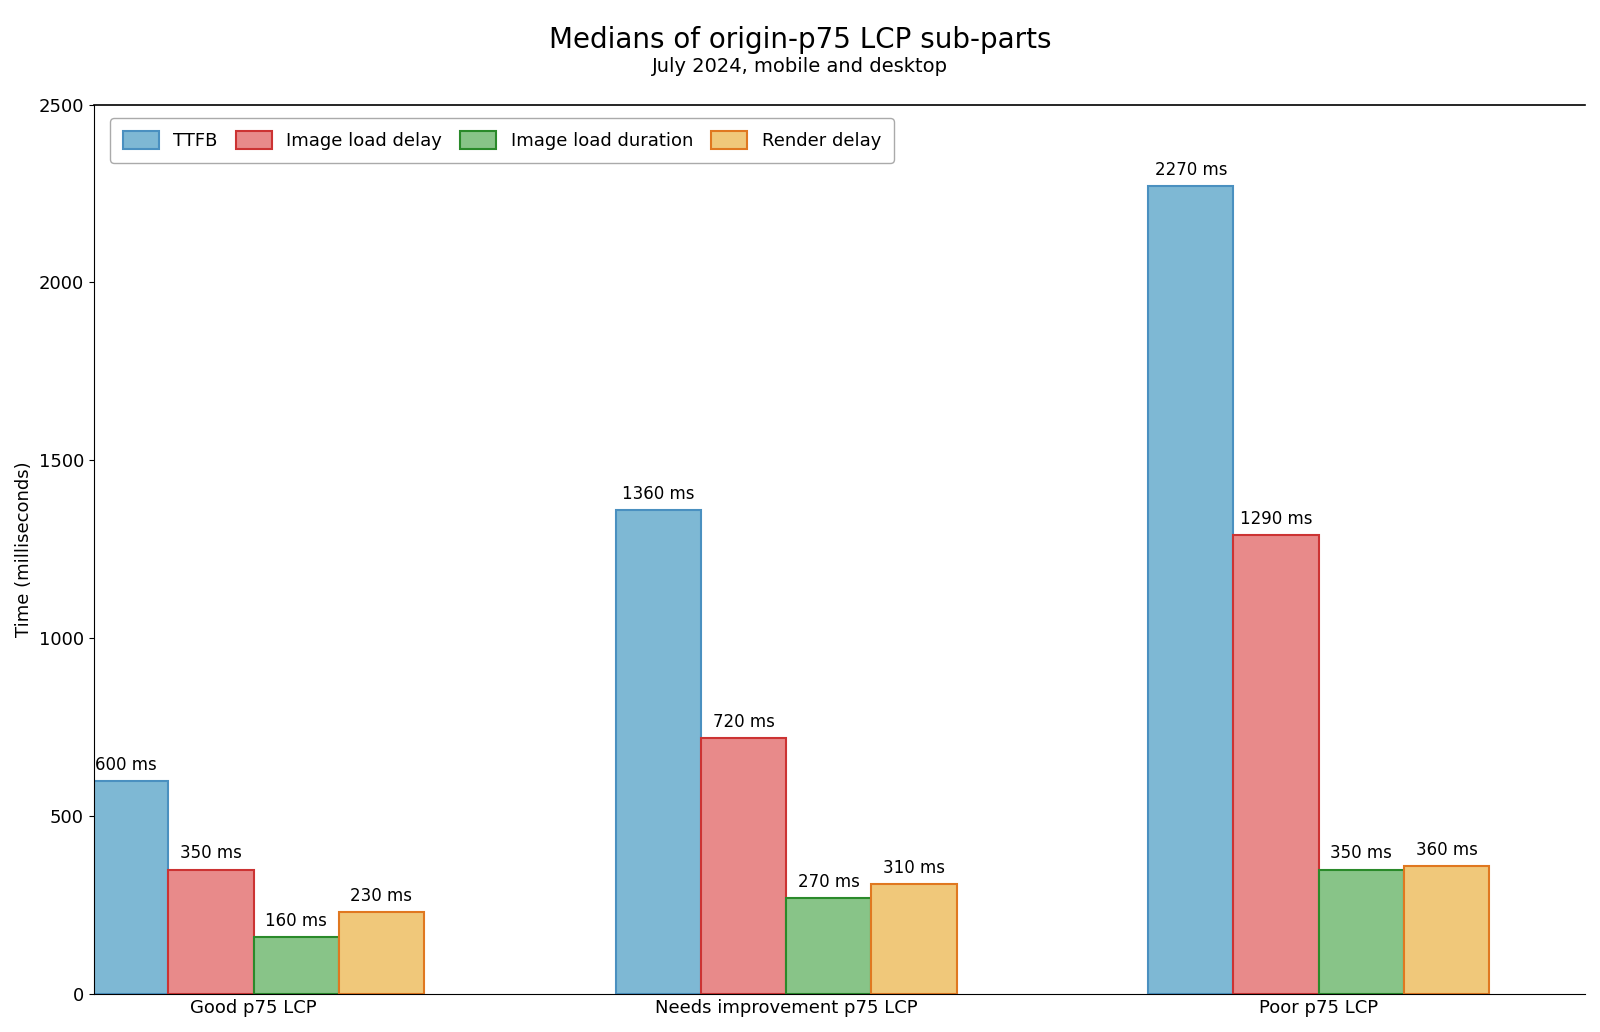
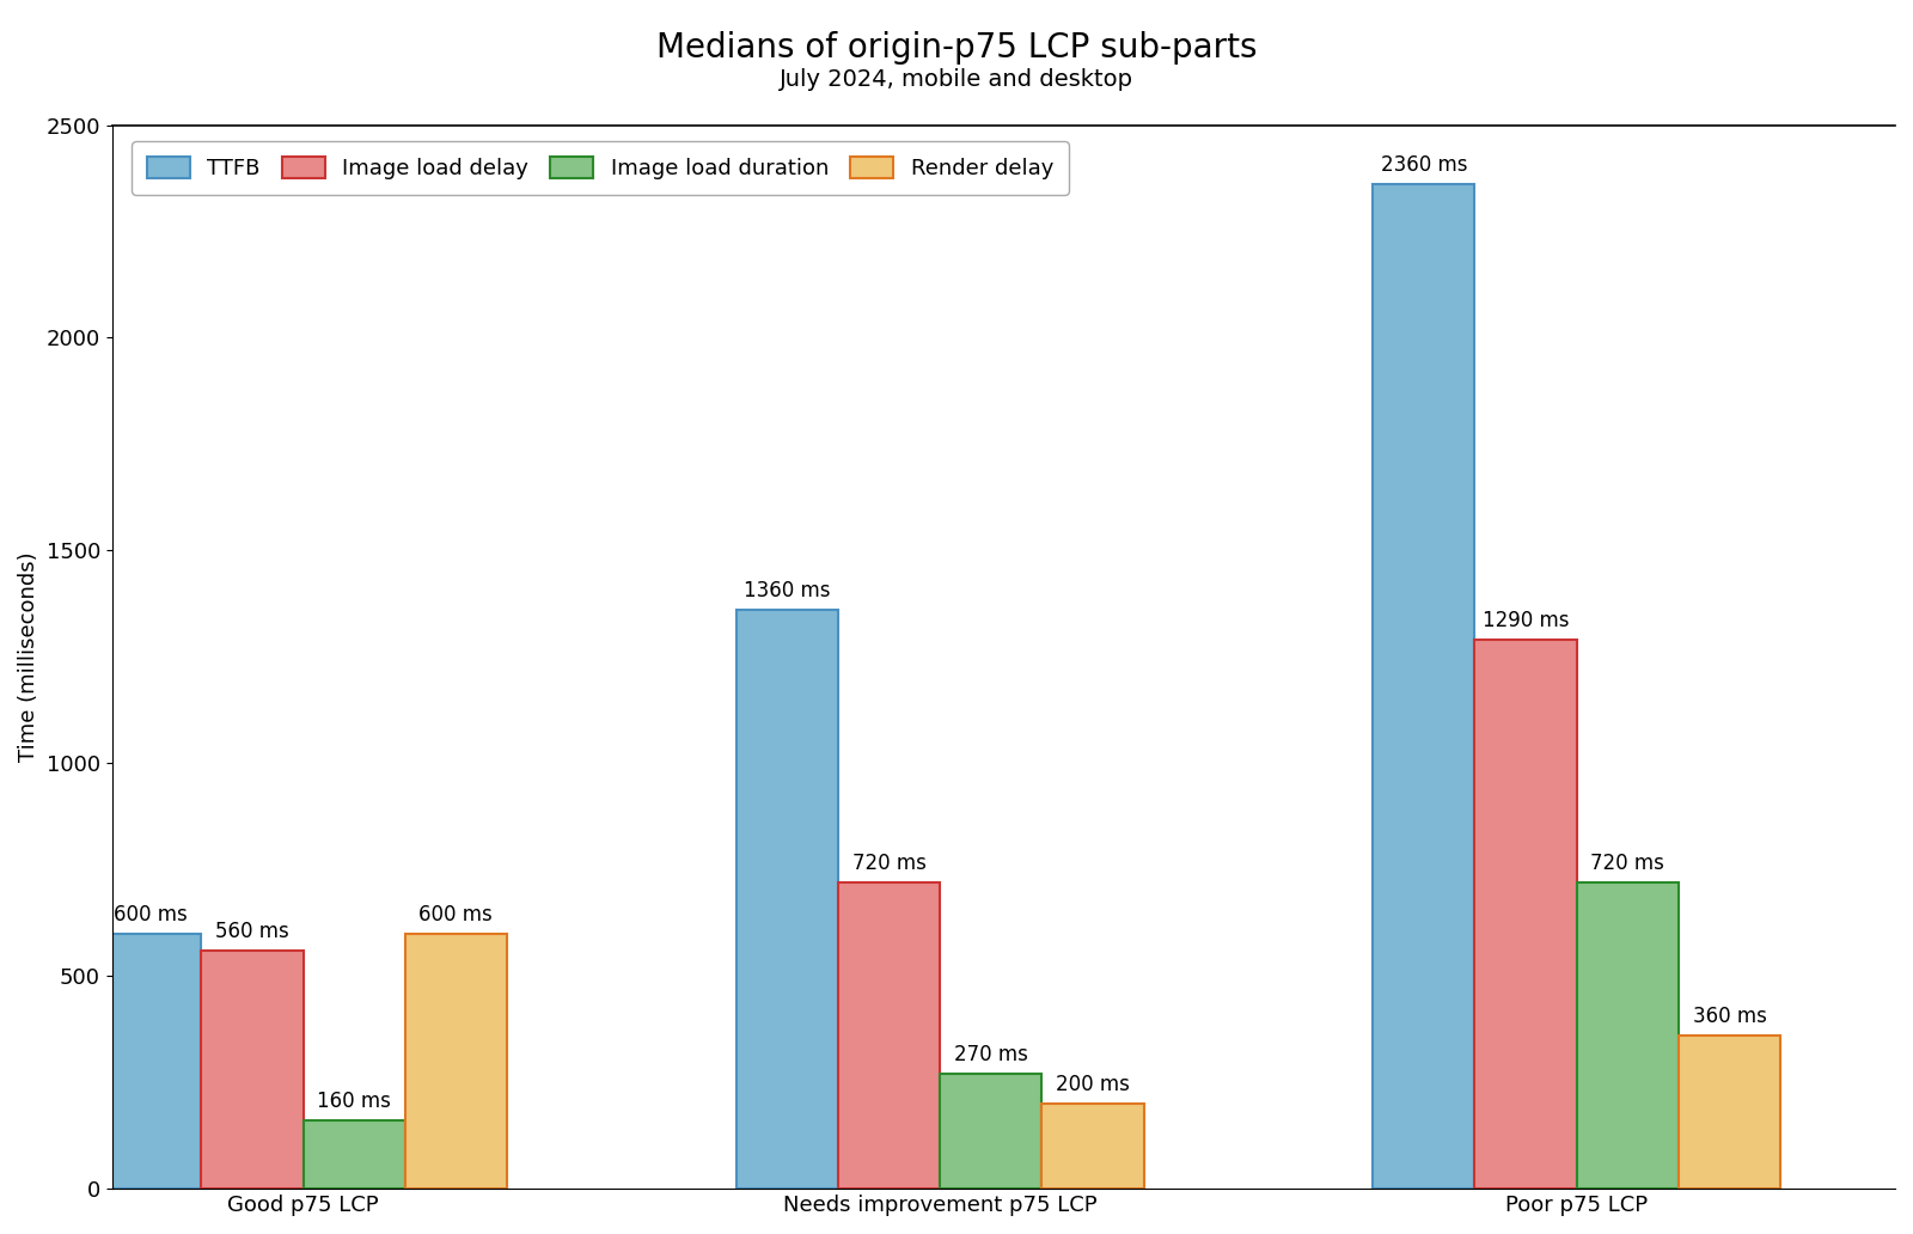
Image load delay/Good p75 LCP: 350 -> 560
Render delay/Good p75 LCP: 230 -> 600
Render delay/Needs improvement p75 LCP: 310 -> 200
TTFB/Poor p75 LCP: 2270 -> 2360
Image load duration/Poor p75 LCP: 350 -> 720
